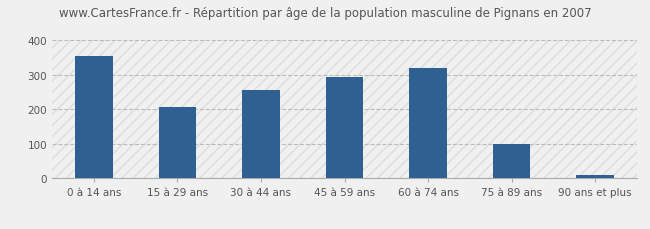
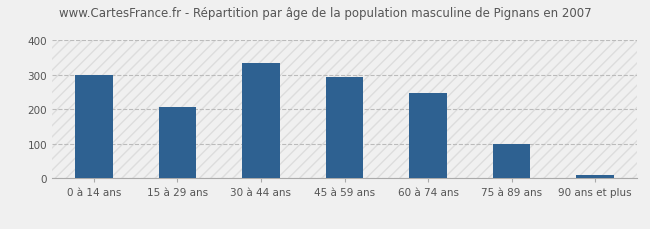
0 à 14 ans: 355 -> 300
30 à 44 ans: 255 -> 335
60 à 74 ans: 320 -> 248
